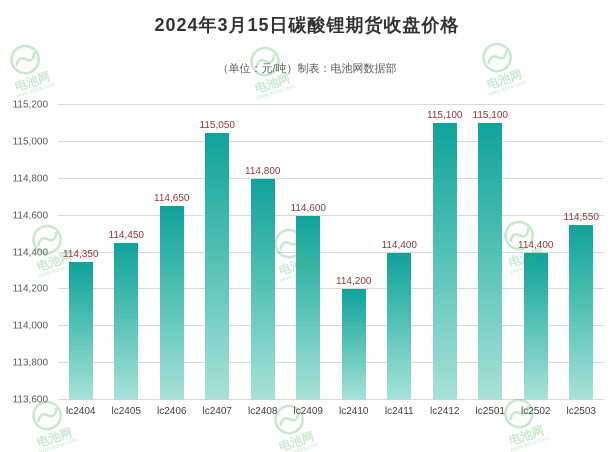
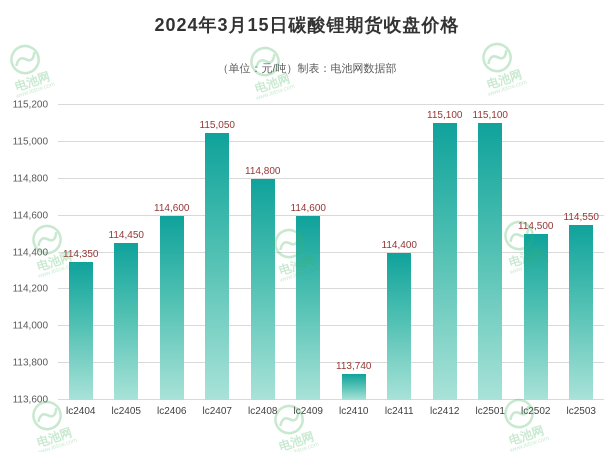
lc2406: 114,650 -> 114,600
lc2410: 114,200 -> 113,740
lc2502: 114,400 -> 114,500
